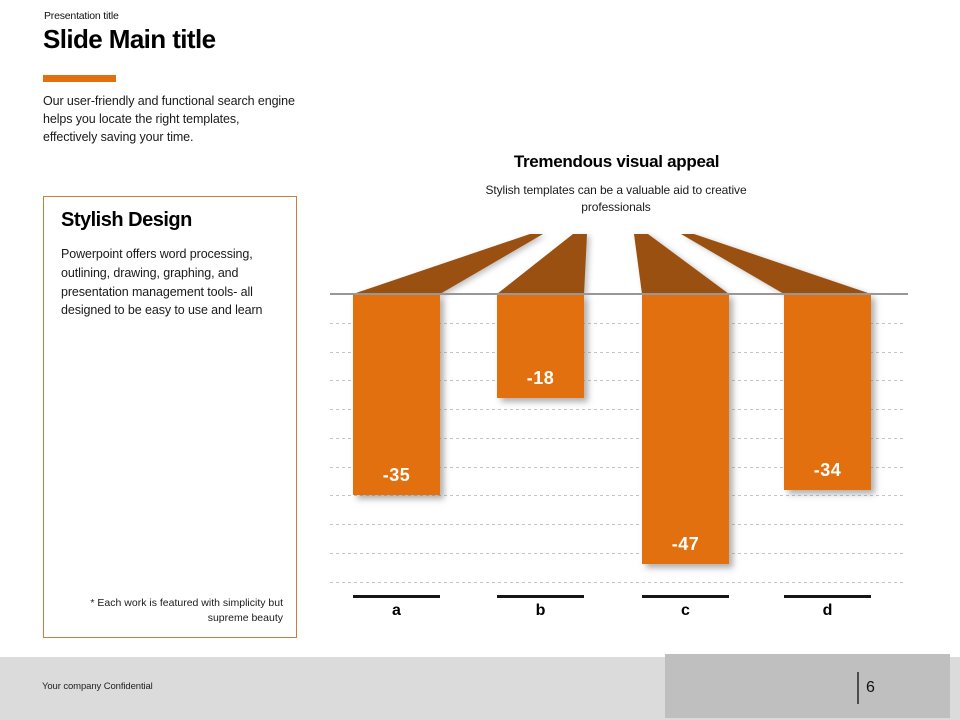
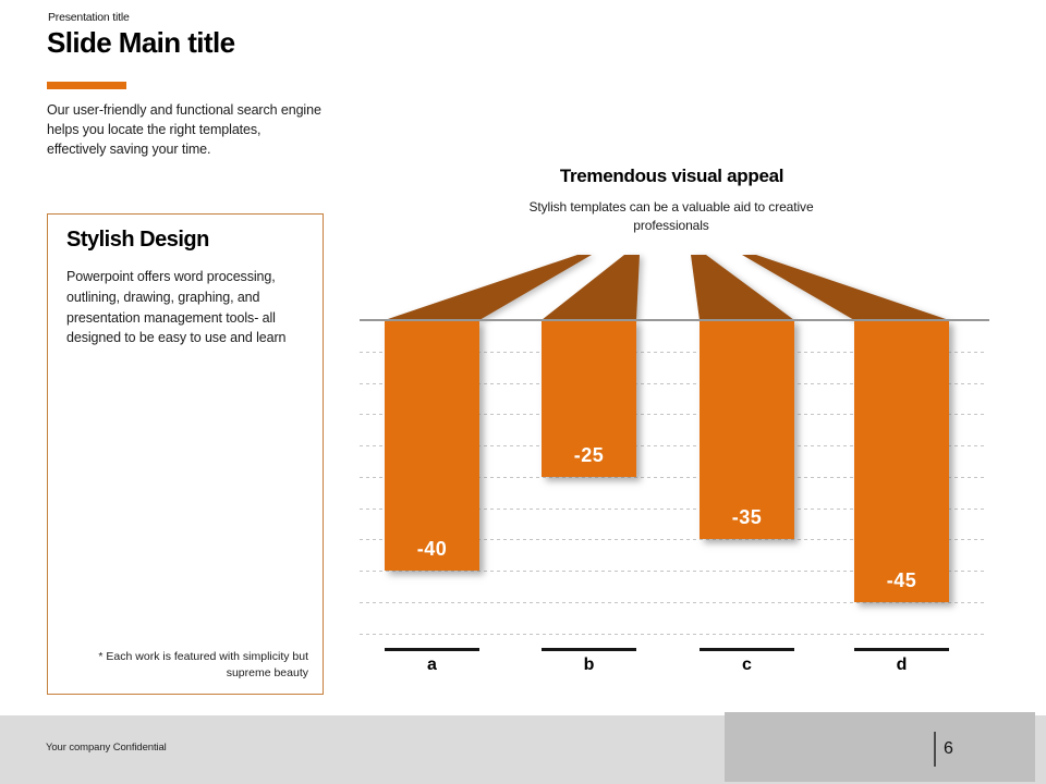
a: -35 -> -40
b: -18 -> -25
c: -47 -> -35
d: -34 -> -45
